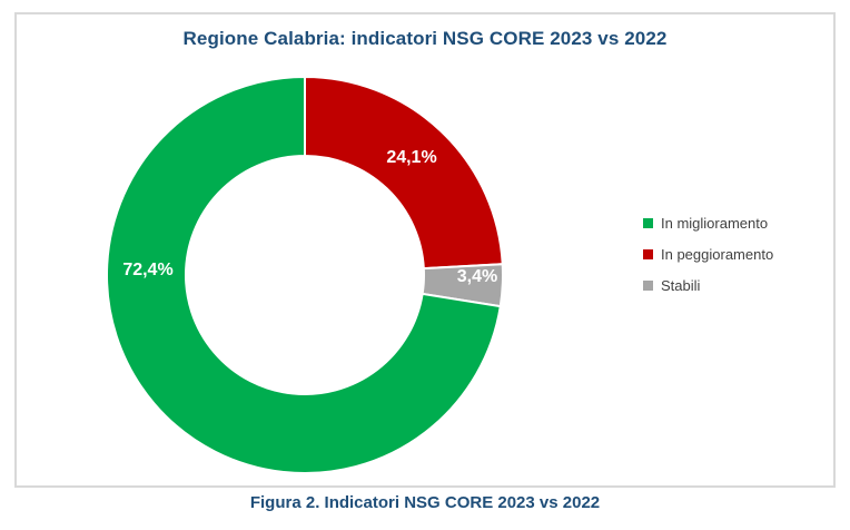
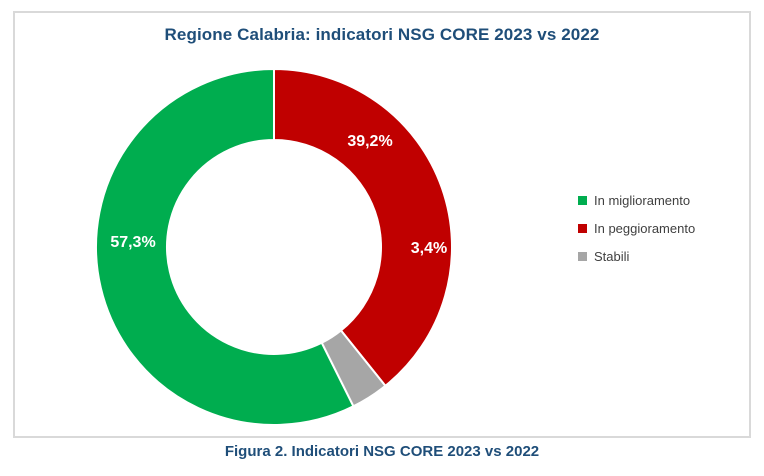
In miglioramento: 72,4% -> 57,3%
In peggioramento: 24,1% -> 39,2%
